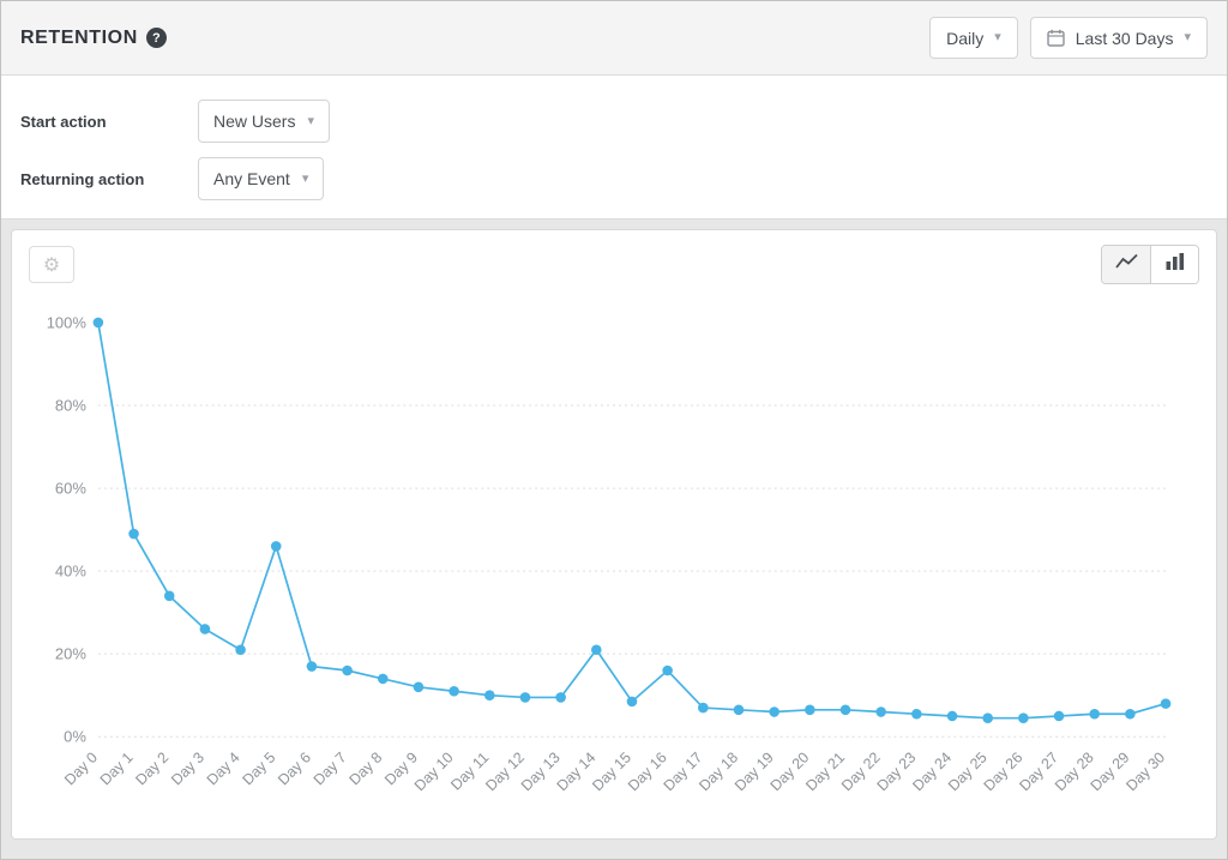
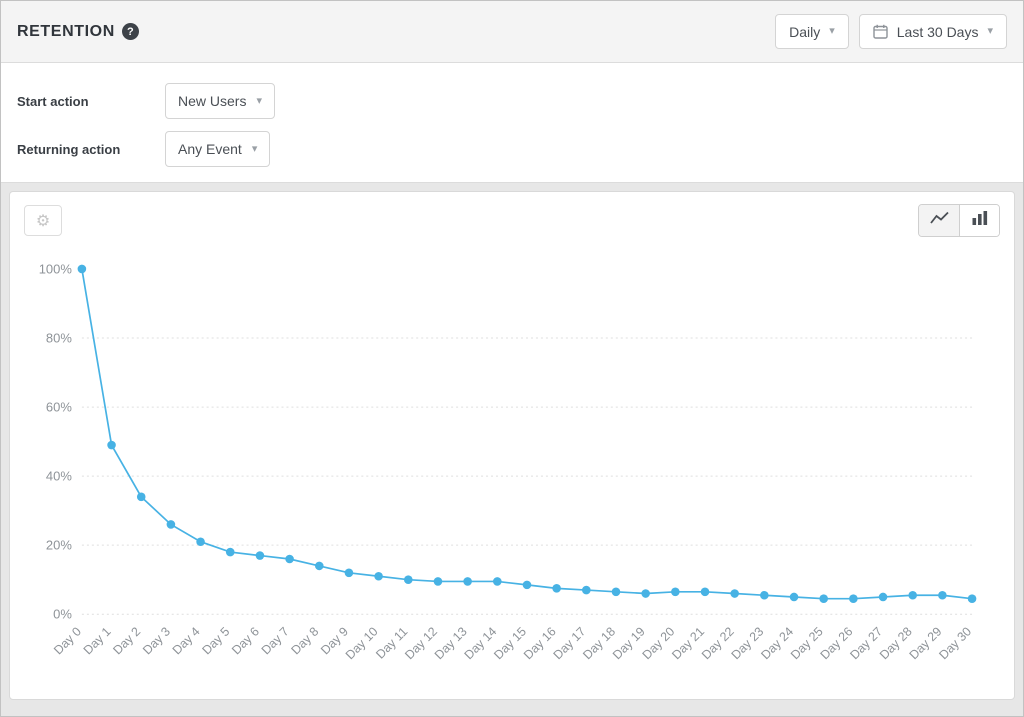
Day 5: 46% -> 18%
Day 14: 21% -> 10%
Day 16: 16% -> 8%
Day 30: 8% -> 4%
